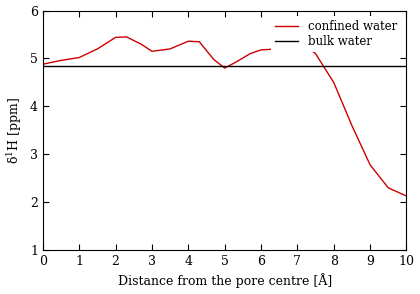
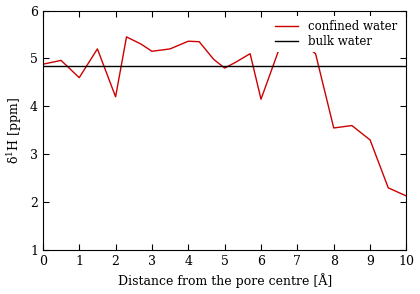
1: 5.02 -> 4.60
2: 5.44 -> 4.20
6: 5.18 -> 4.15
8: 4.50 -> 3.55
9: 2.78 -> 3.30
